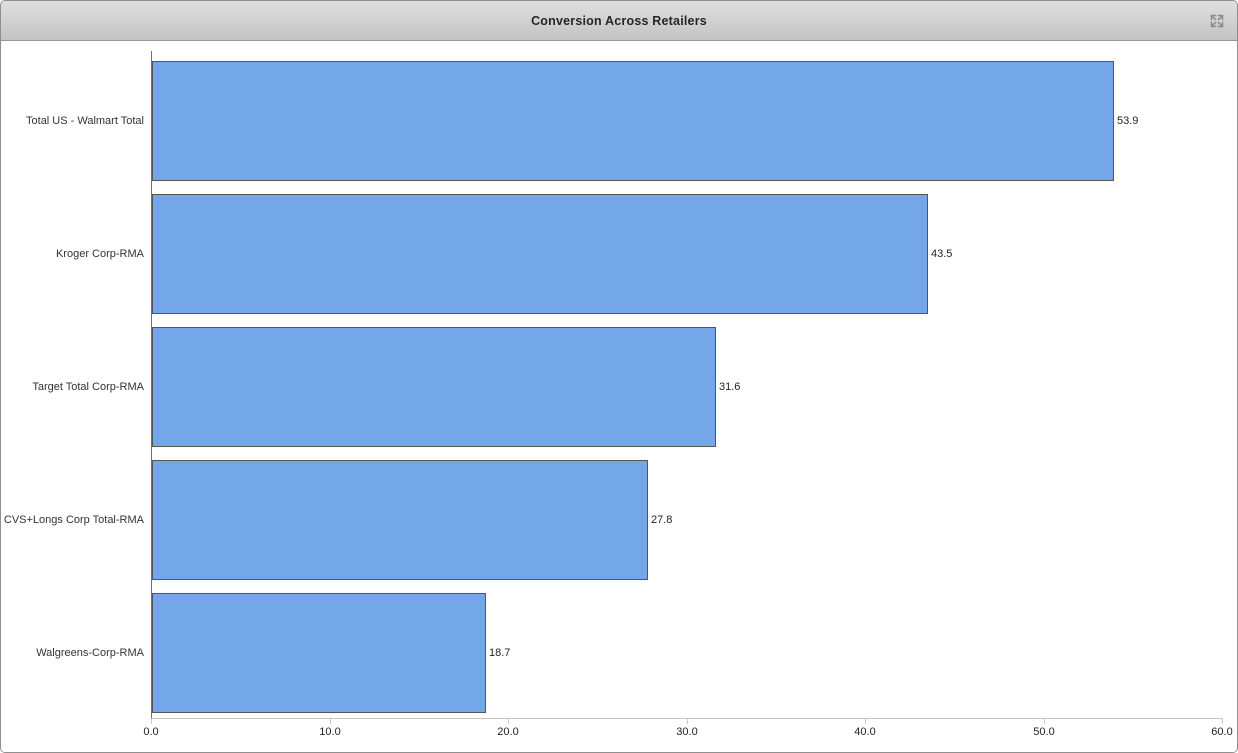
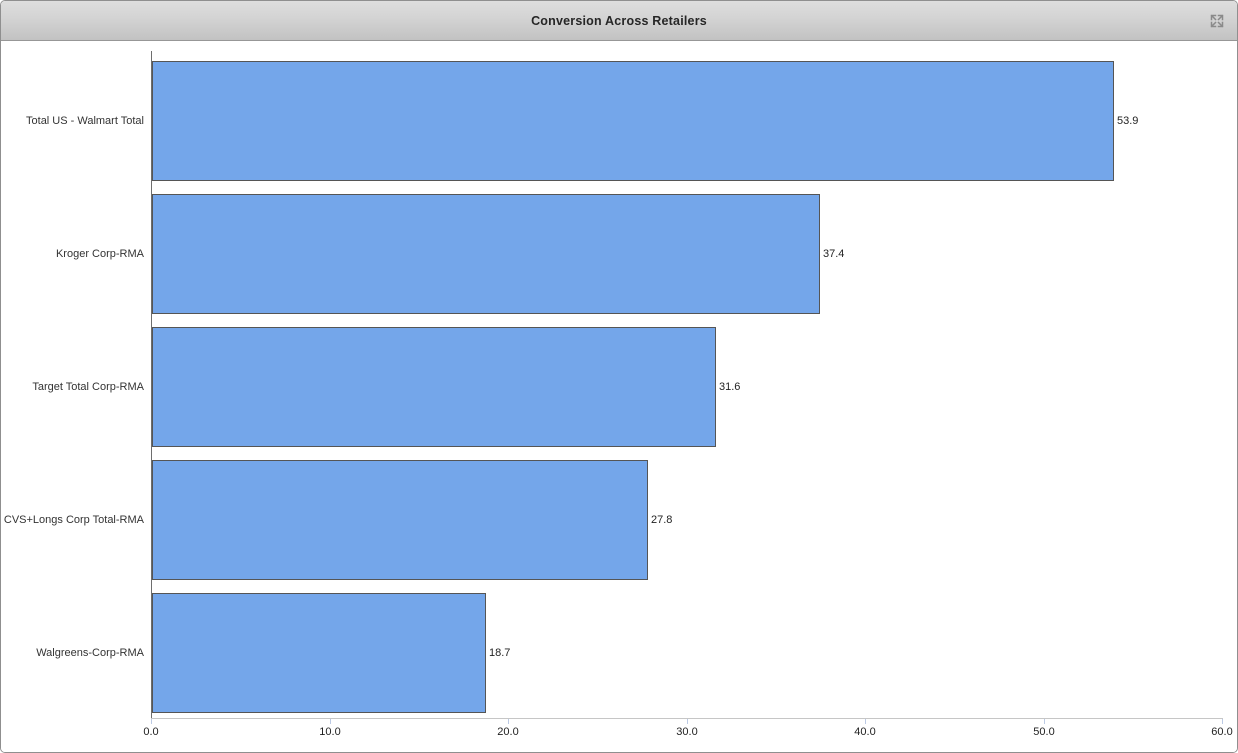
Kroger Corp-RMA: 43.5 -> 37.4
